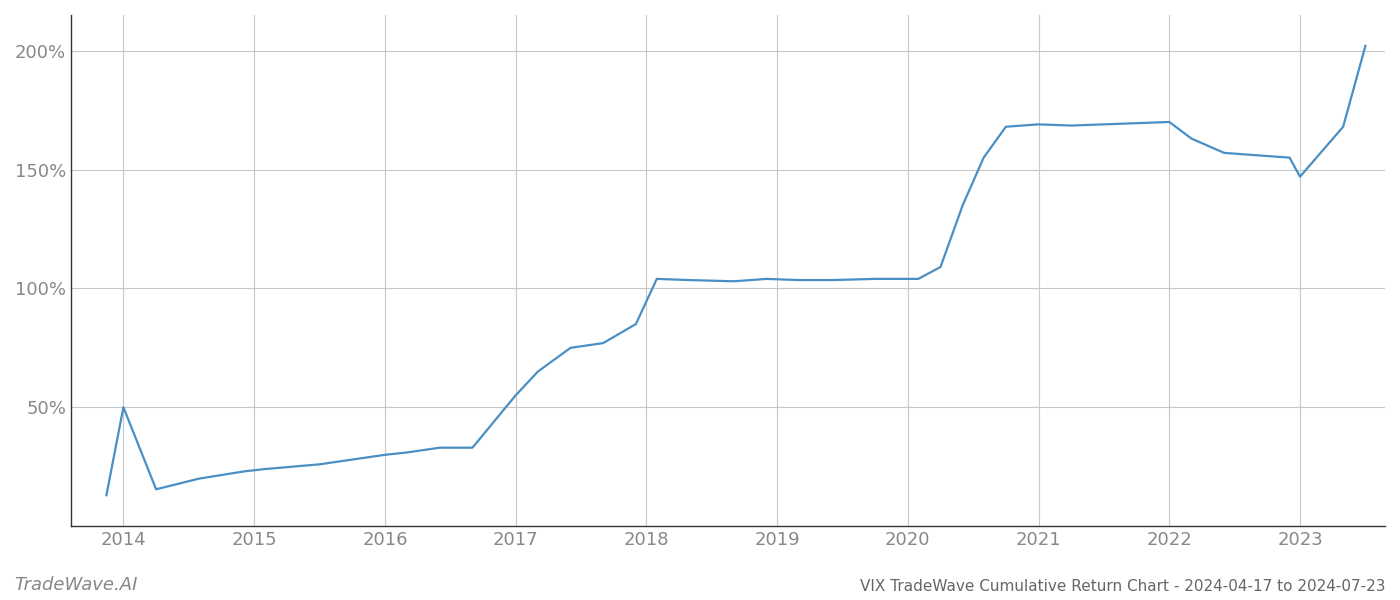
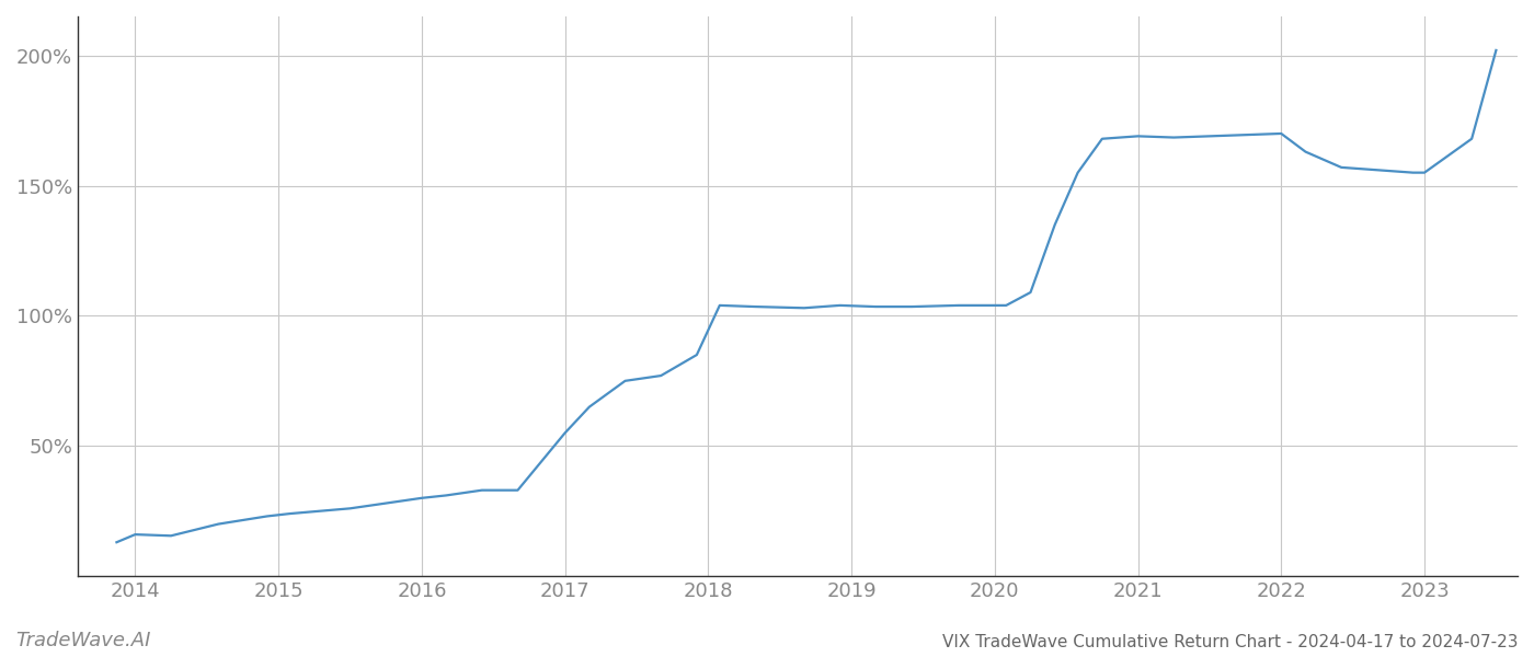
2014: 50.0% -> 16.0%
2023: 147.0% -> 155.0%
